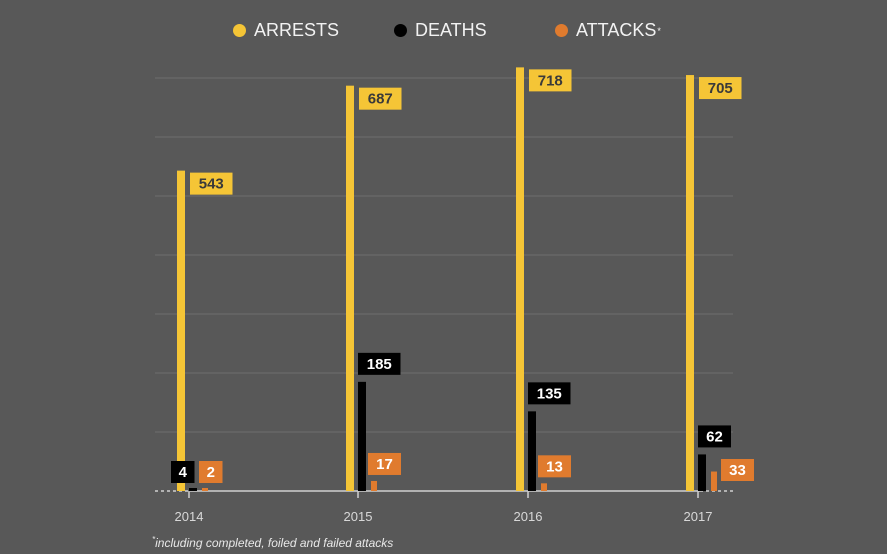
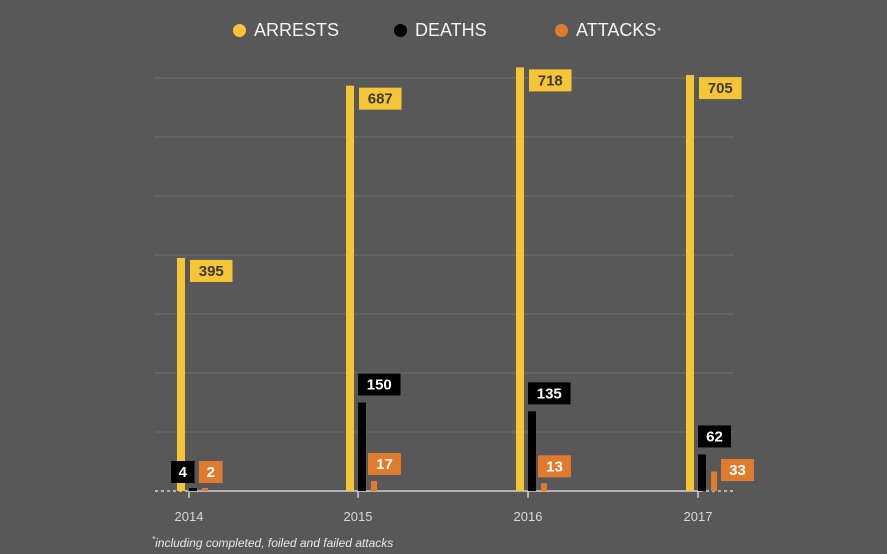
ARRESTS/2014: 543 -> 395
DEATHS/2015: 185 -> 150
